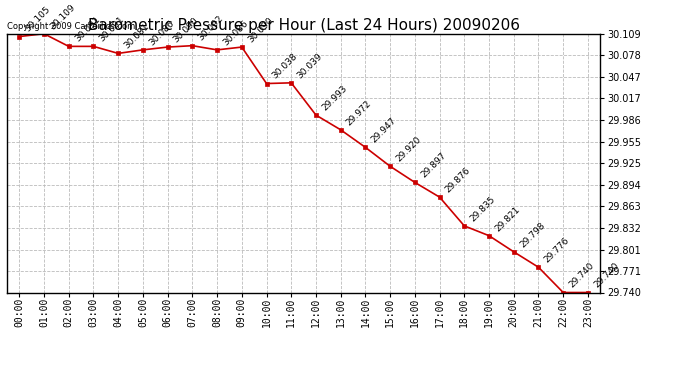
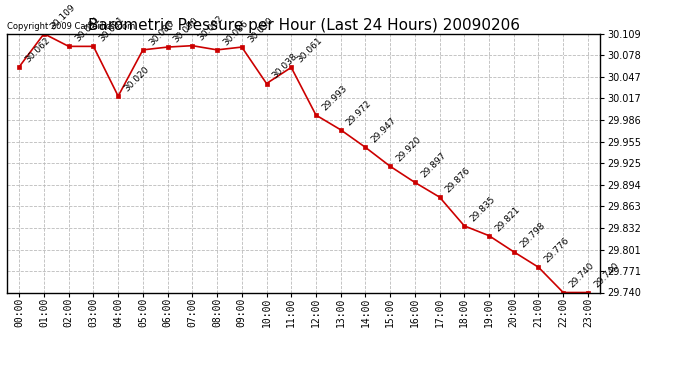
00:00: 30.105 -> 30.062
04:00: 30.081 -> 30.020
11:00: 30.039 -> 30.061
